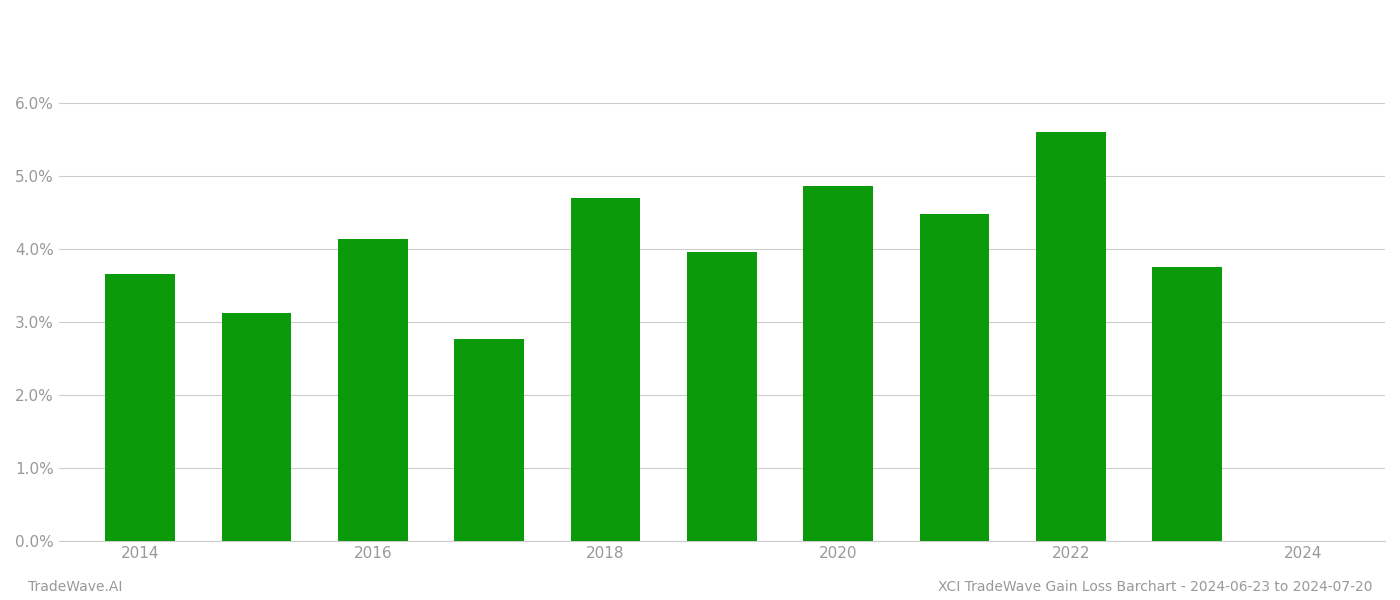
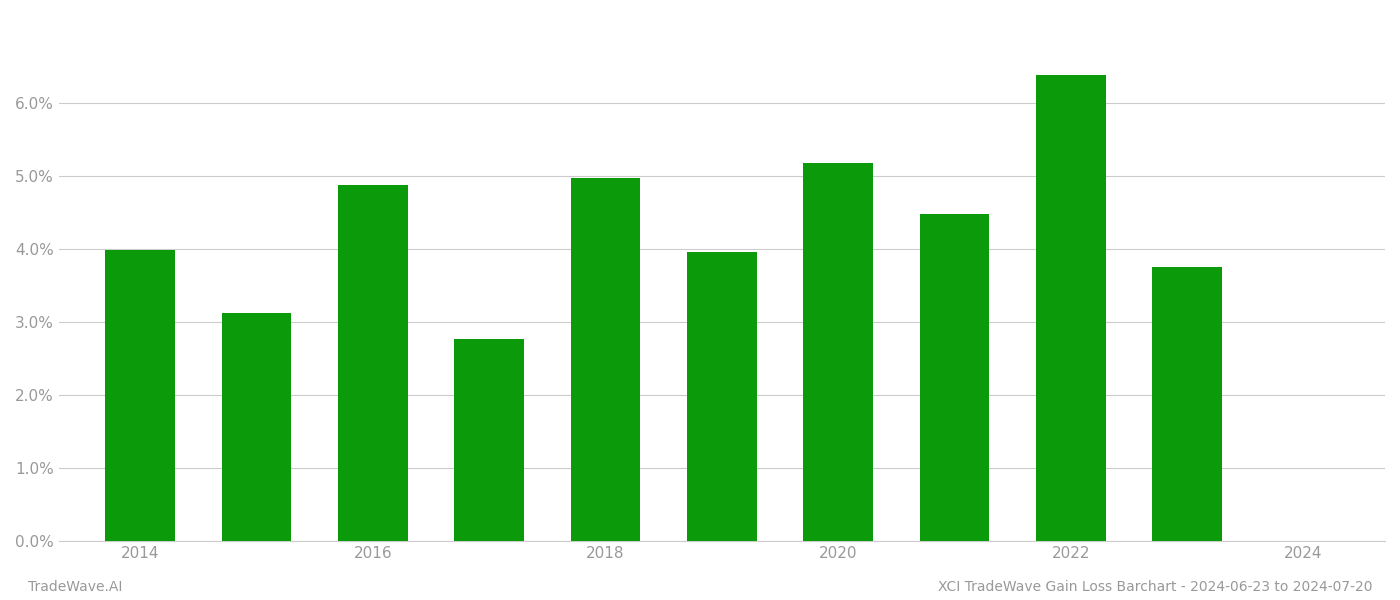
2014: 3.66% -> 3.98%
2016: 4.14% -> 4.87%
2018: 4.70% -> 4.97%
2020: 4.86% -> 5.17%
2022: 5.60% -> 6.38%
